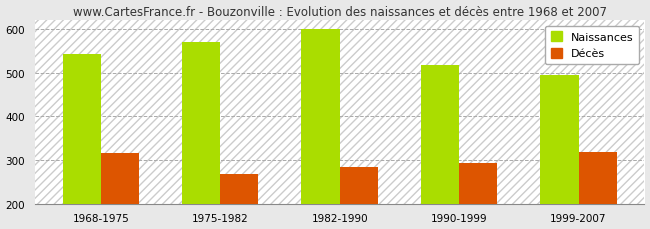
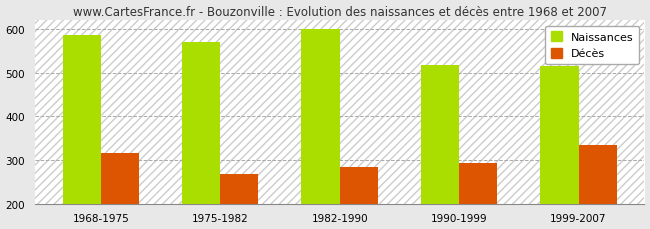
Naissances/1968-1975: 543 -> 585
Naissances/1999-2007: 494 -> 515
Décès/1999-2007: 318 -> 335
